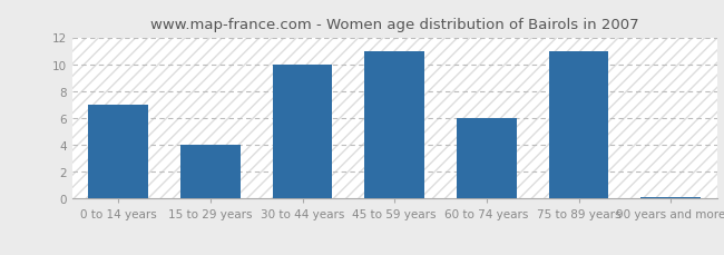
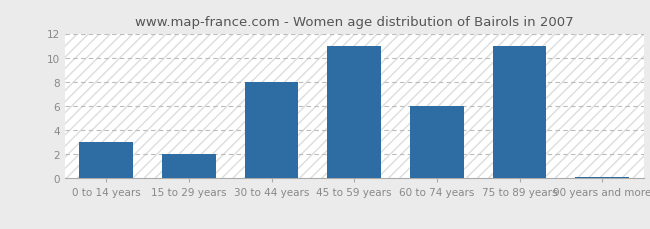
0 to 14 years: 7.0 -> 3.0
15 to 29 years: 4.0 -> 2.0
30 to 44 years: 10.0 -> 8.0
